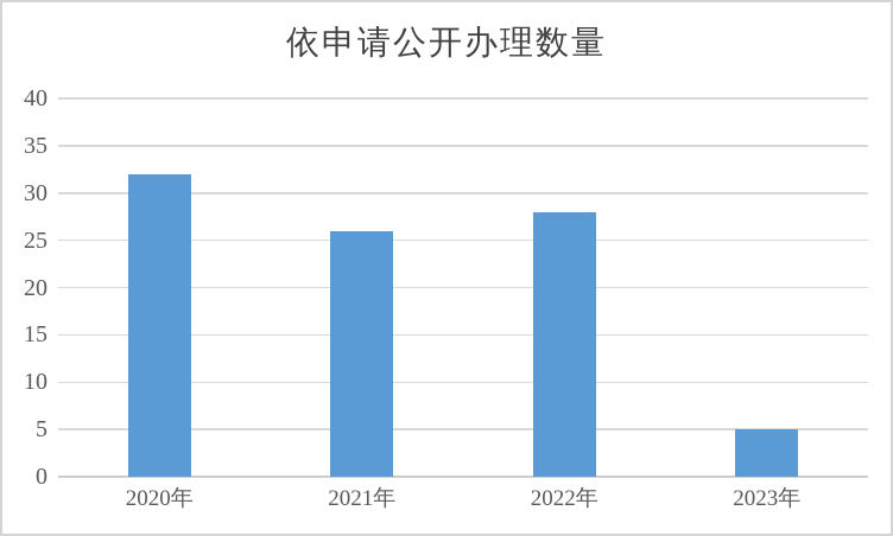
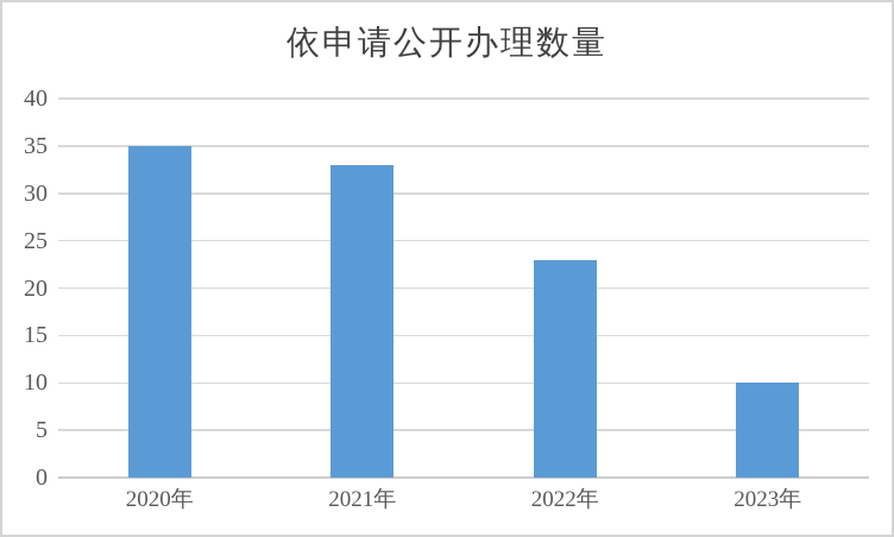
2020年: 32 -> 35
2021年: 26 -> 33
2022年: 28 -> 23
2023年: 5 -> 10
